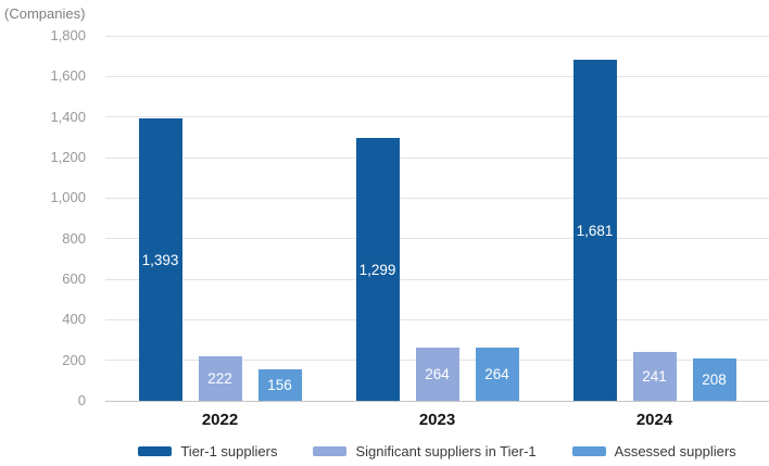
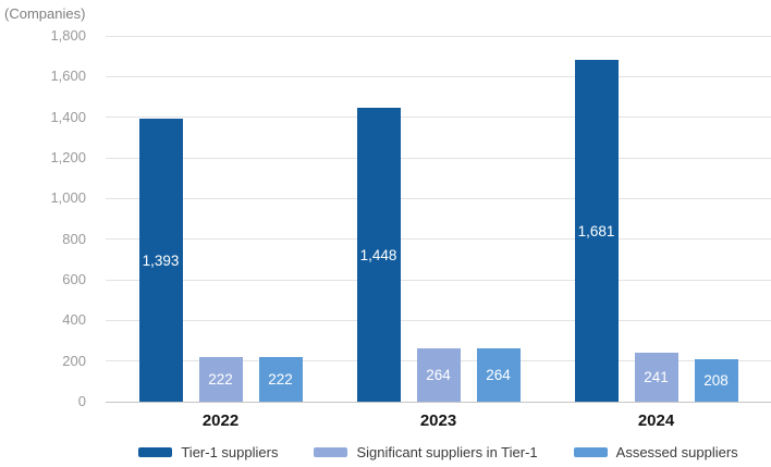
Assessed suppliers/2022: 156 -> 222
Tier-1 suppliers/2023: 1,299 -> 1,448
